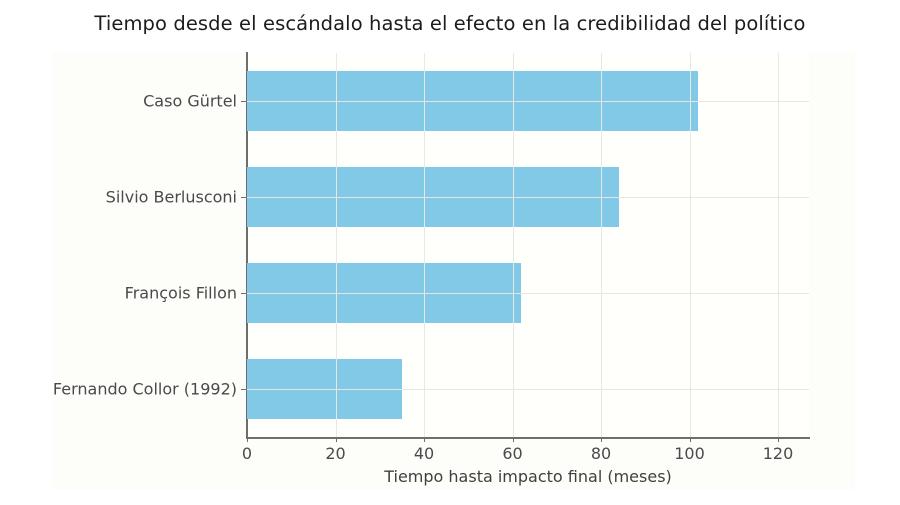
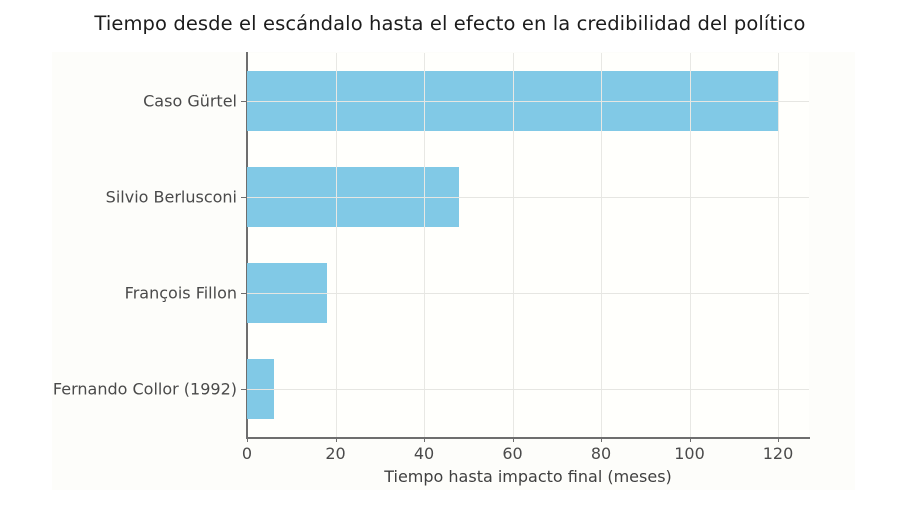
Fernando Collor (1992): 35 -> 6
François Fillon: 62 -> 18
Silvio Berlusconi: 84 -> 48
Caso Gürtel: 102 -> 120
